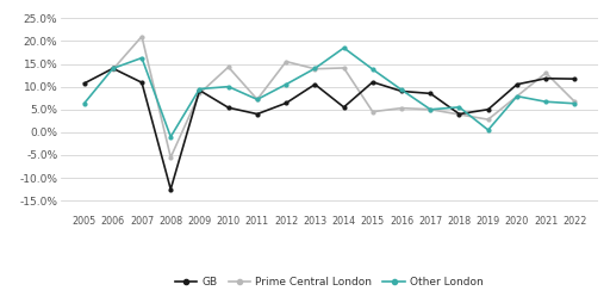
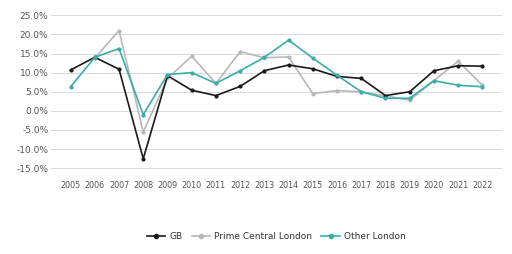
GB/2014: 5.5% -> 12.0%
Other London/2018: 5.5% -> 3.3%
Other London/2019: 0.5% -> 3.3%
